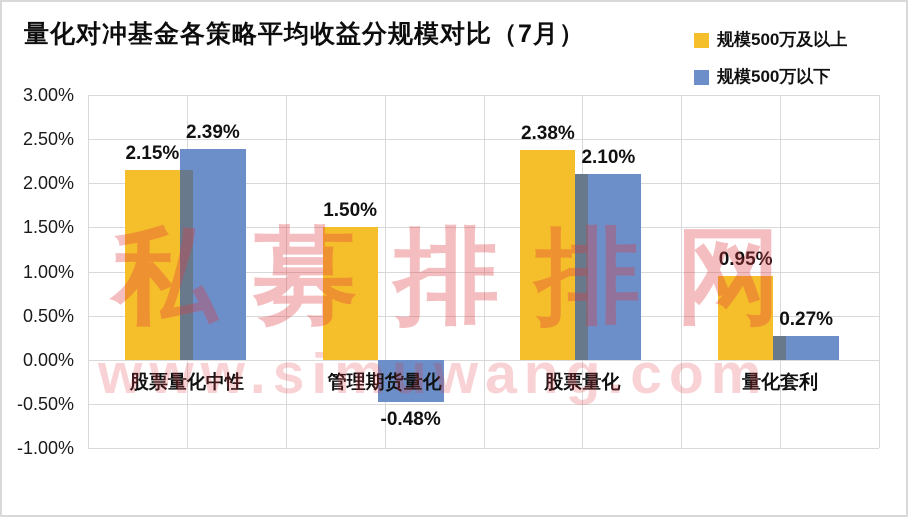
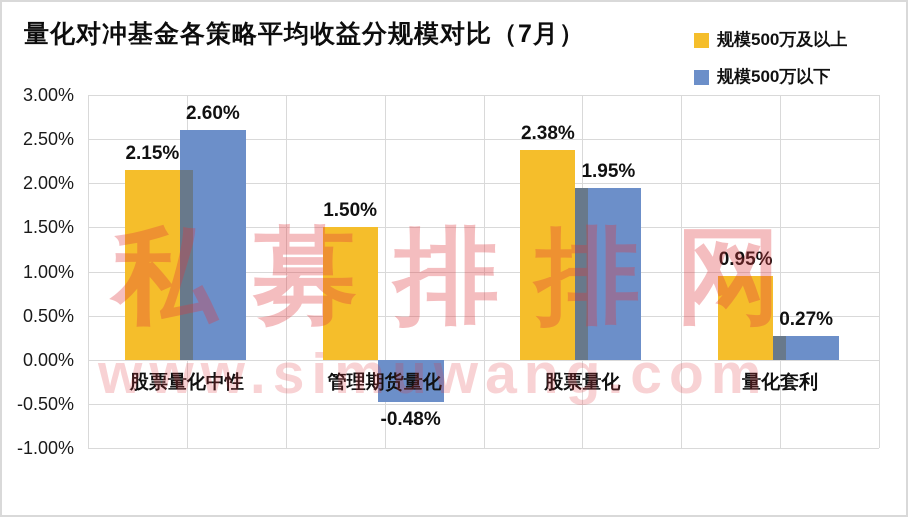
规模500万以下/股票量化中性: 2.39% -> 2.60%
规模500万以下/股票量化: 2.10% -> 1.95%
